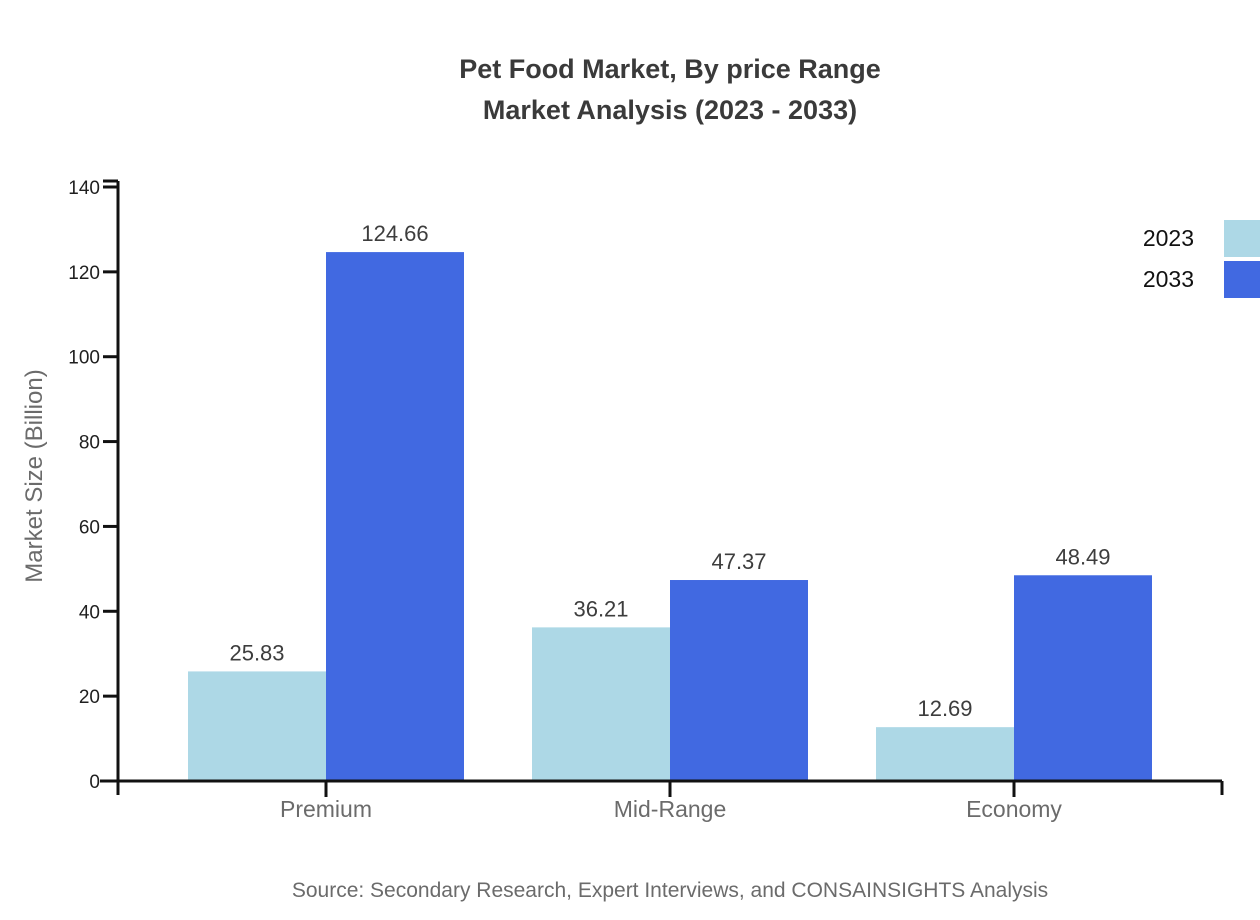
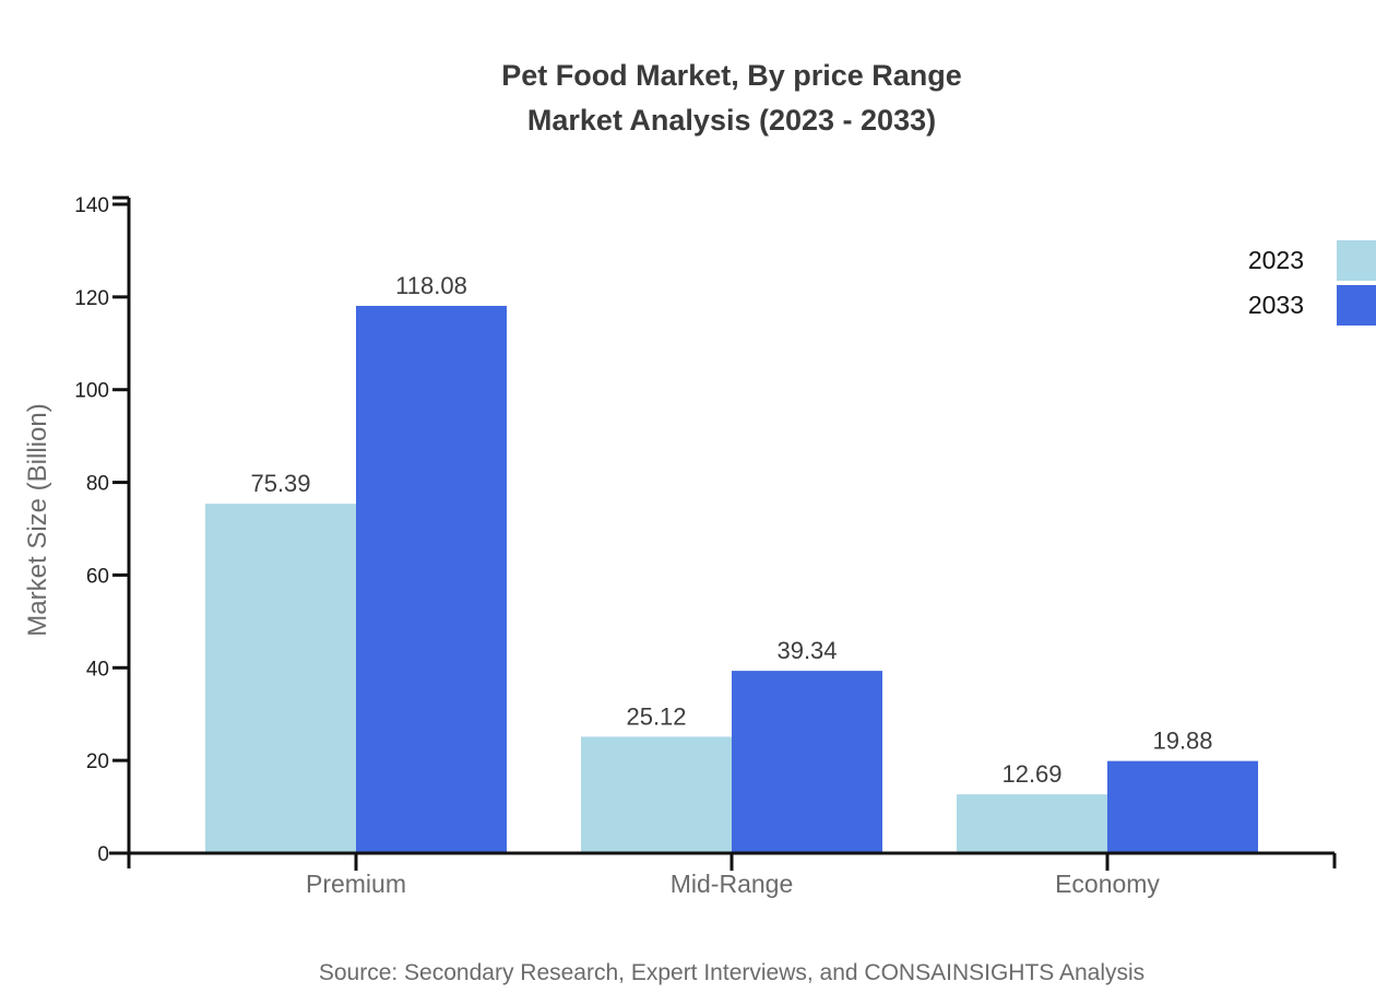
2023/Premium: 25.83 -> 75.39
2033/Premium: 124.66 -> 118.08
2023/Mid-Range: 36.21 -> 25.12
2033/Mid-Range: 47.37 -> 39.34
2033/Economy: 48.49 -> 19.88
